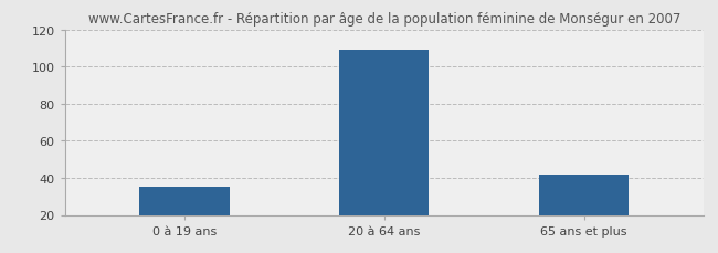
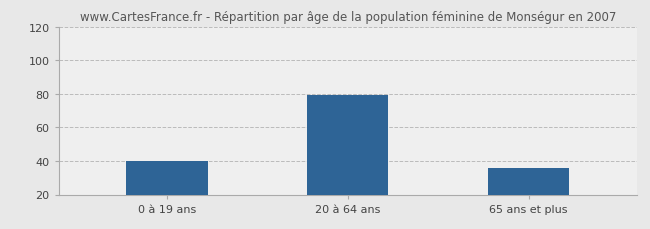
0 à 19 ans: 35 -> 40
20 à 64 ans: 109 -> 79
65 ans et plus: 42 -> 36
